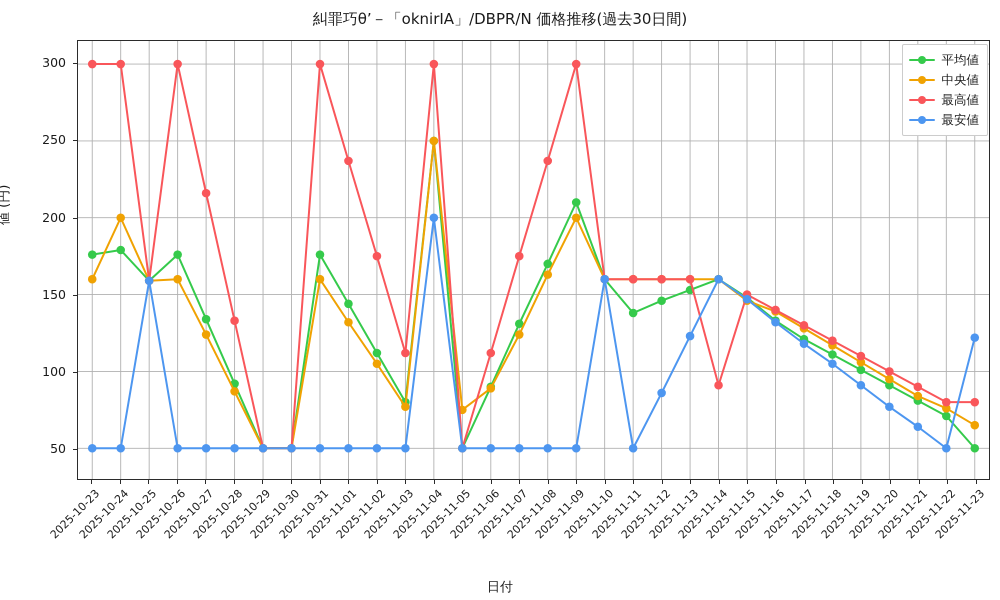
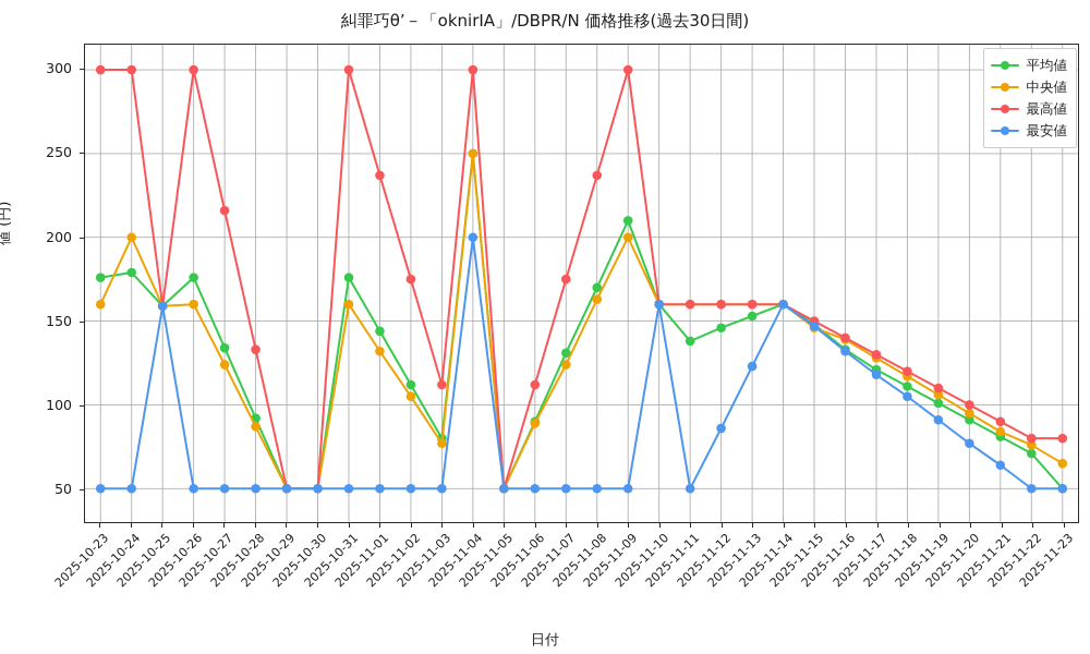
中央値/2025-11-05: 75 -> 50
最高値/2025-11-14: 91 -> 160
最安値/2025-11-23: 122 -> 50
